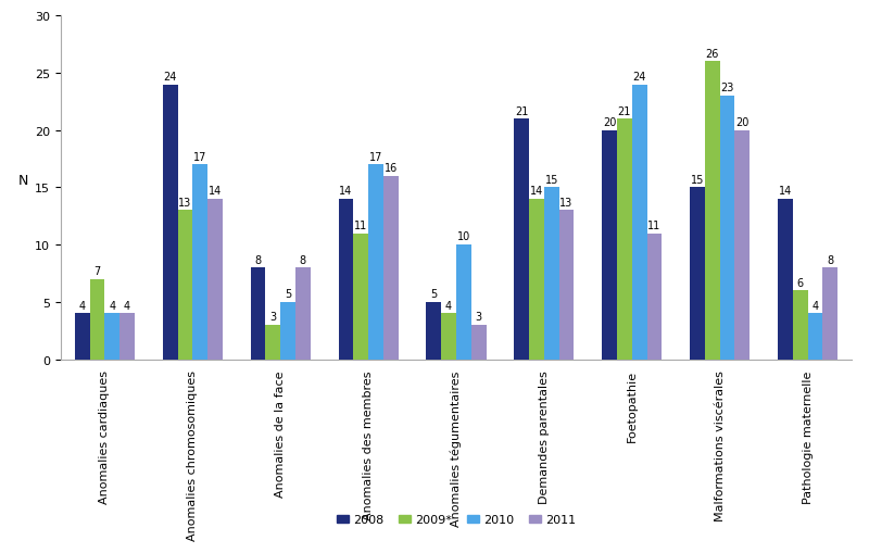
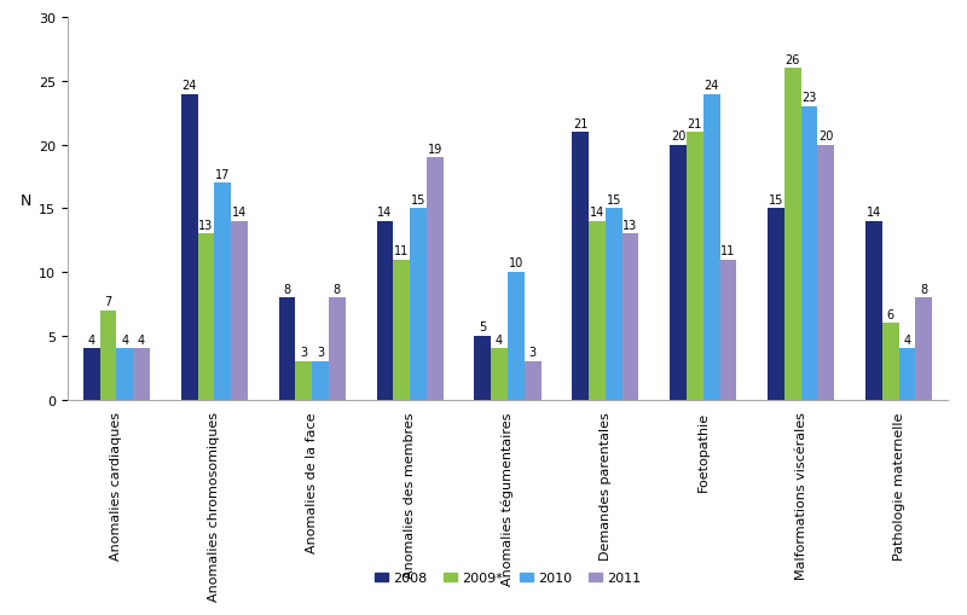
2010/Anomalies de la face: 5 -> 3
2010/Anomalies des membres: 17 -> 15
2011/Anomalies des membres: 16 -> 19
